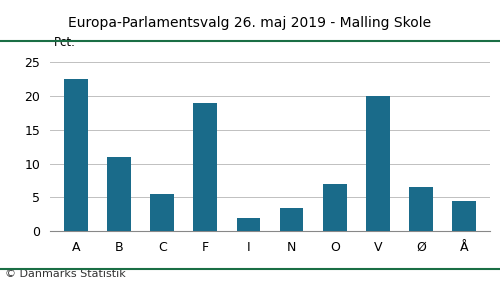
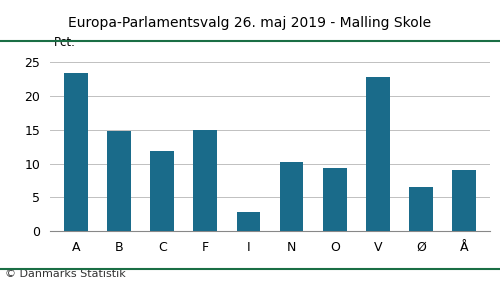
A: 22.5 -> 23.4
B: 11.0 -> 14.8
C: 5.5 -> 11.8
F: 19.0 -> 15.0
I: 2.0 -> 2.8
N: 3.5 -> 10.2
O: 7.0 -> 9.4
V: 20.0 -> 22.8
Å: 4.5 -> 9.0
